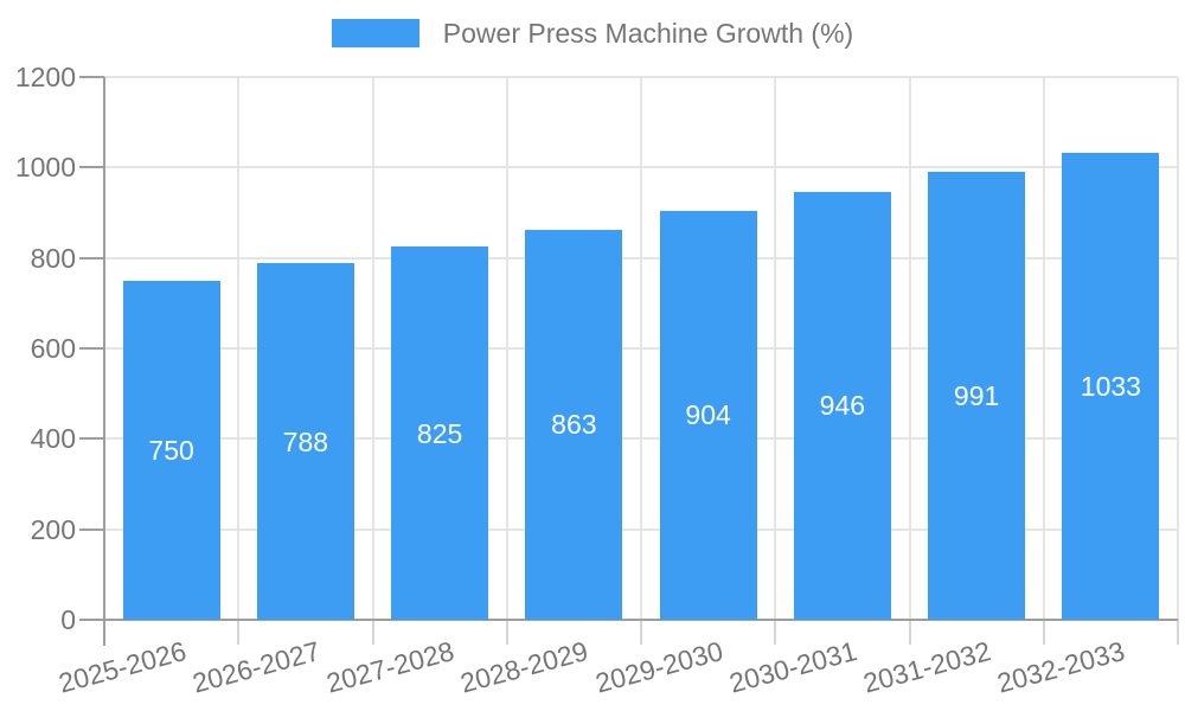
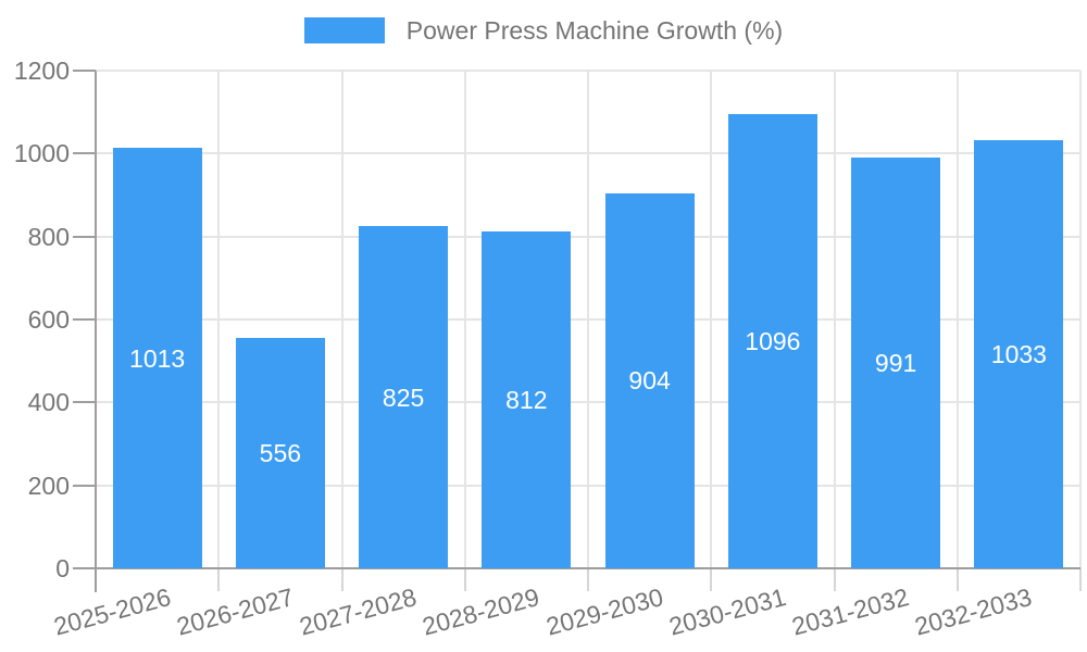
2025-2026: 750 -> 1013
2026-2027: 788 -> 556
2028-2029: 863 -> 812
2030-2031: 946 -> 1096
